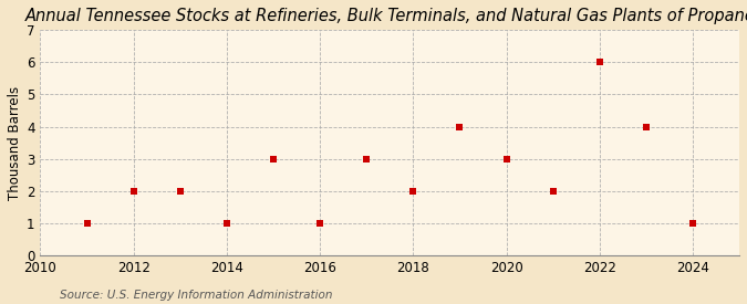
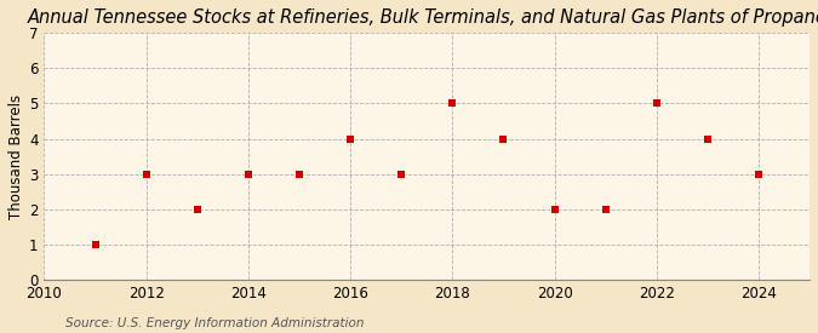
2012: 2 -> 3
2014: 1 -> 3
2016: 1 -> 4
2018: 2 -> 5
2020: 3 -> 2
2022: 6 -> 5
2024: 1 -> 3
